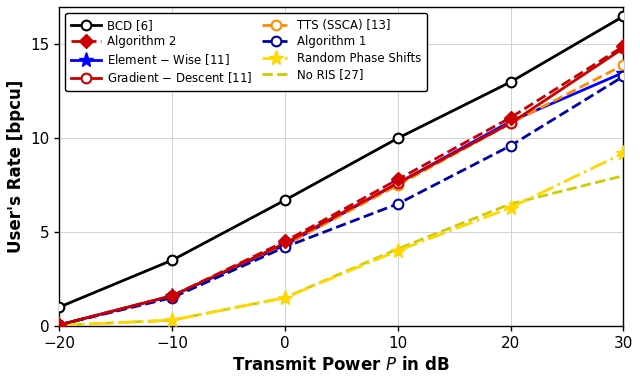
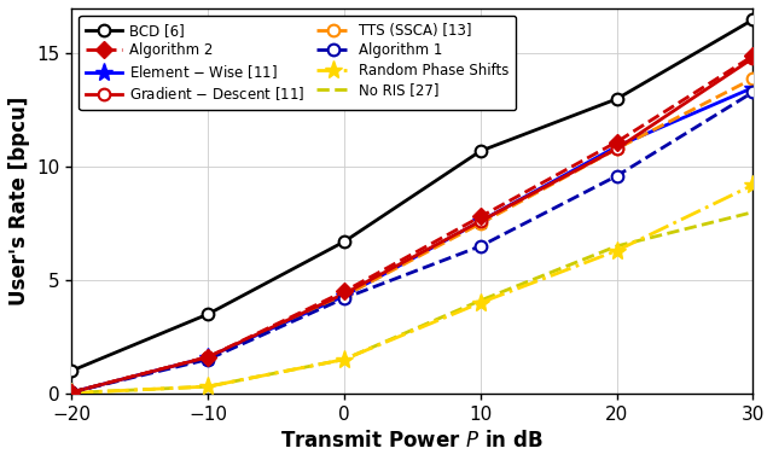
BCD [6]/10: 10.0 -> 10.7
